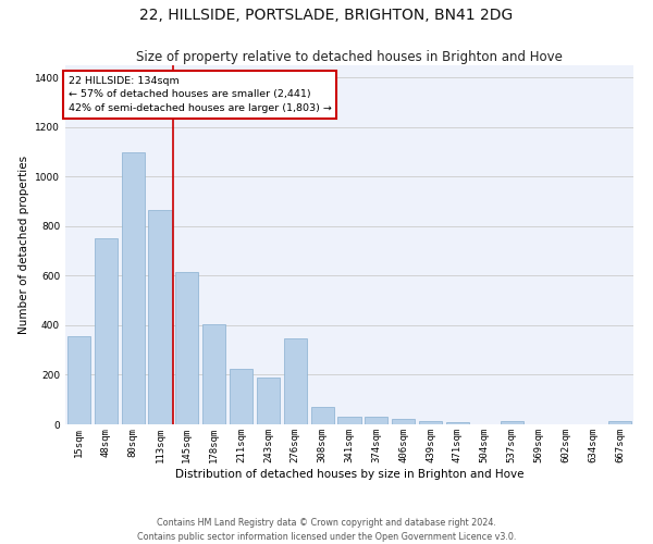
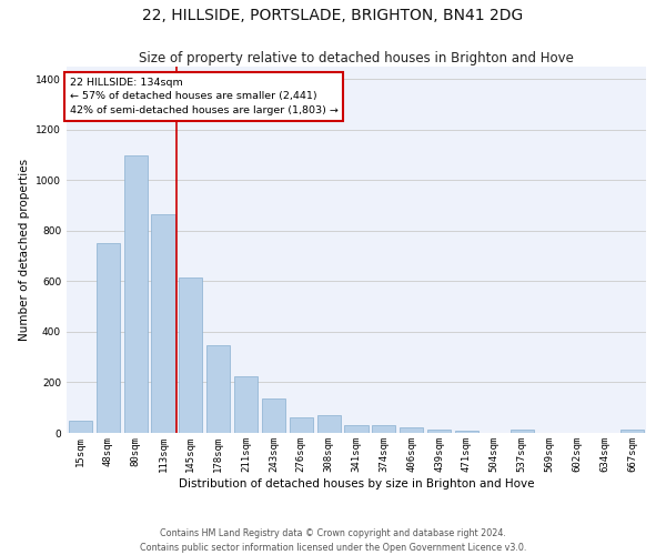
15sqm: 355 -> 50
178sqm: 405 -> 345
243sqm: 190 -> 135
276sqm: 345 -> 62
